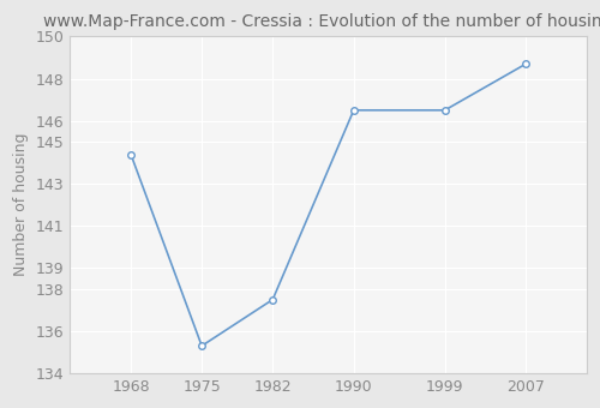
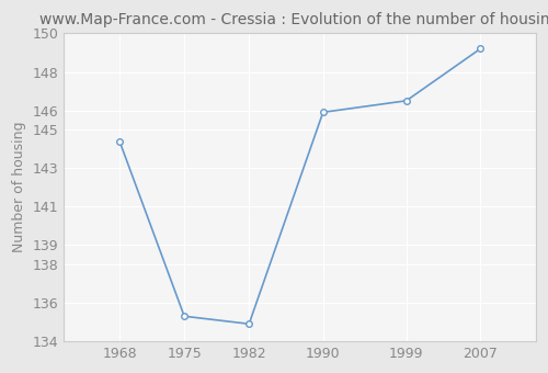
1982: 137.5 -> 134.9
1990: 146.5 -> 145.9
2007: 148.7 -> 149.2
